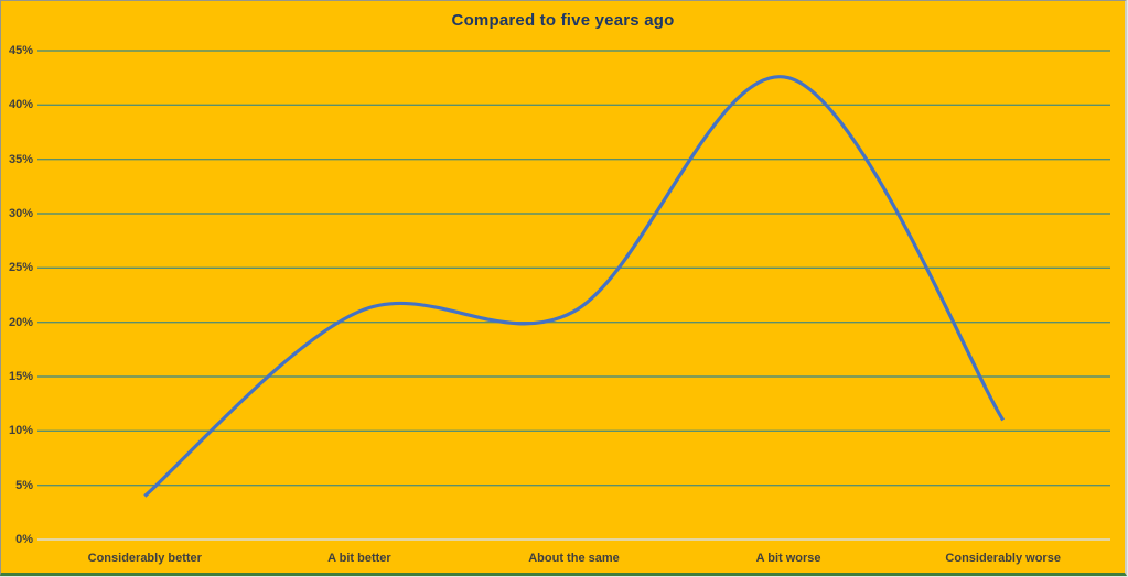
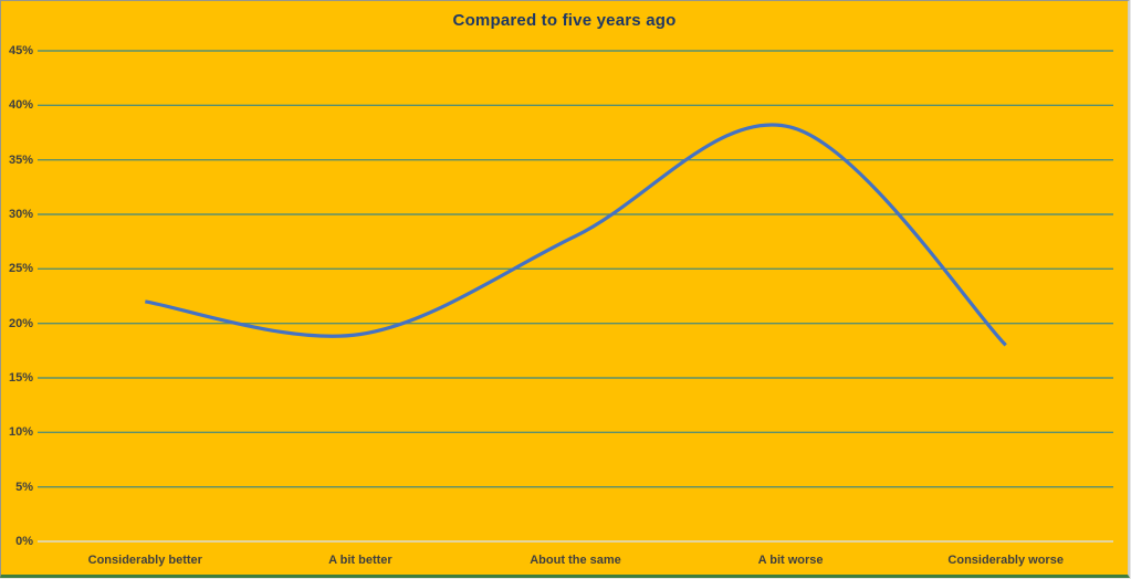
Considerably better: 4% -> 22%
A bit better: 21% -> 19%
About the same: 21% -> 28%
A bit worse: 42% -> 38%
Considerably worse: 11% -> 18%
